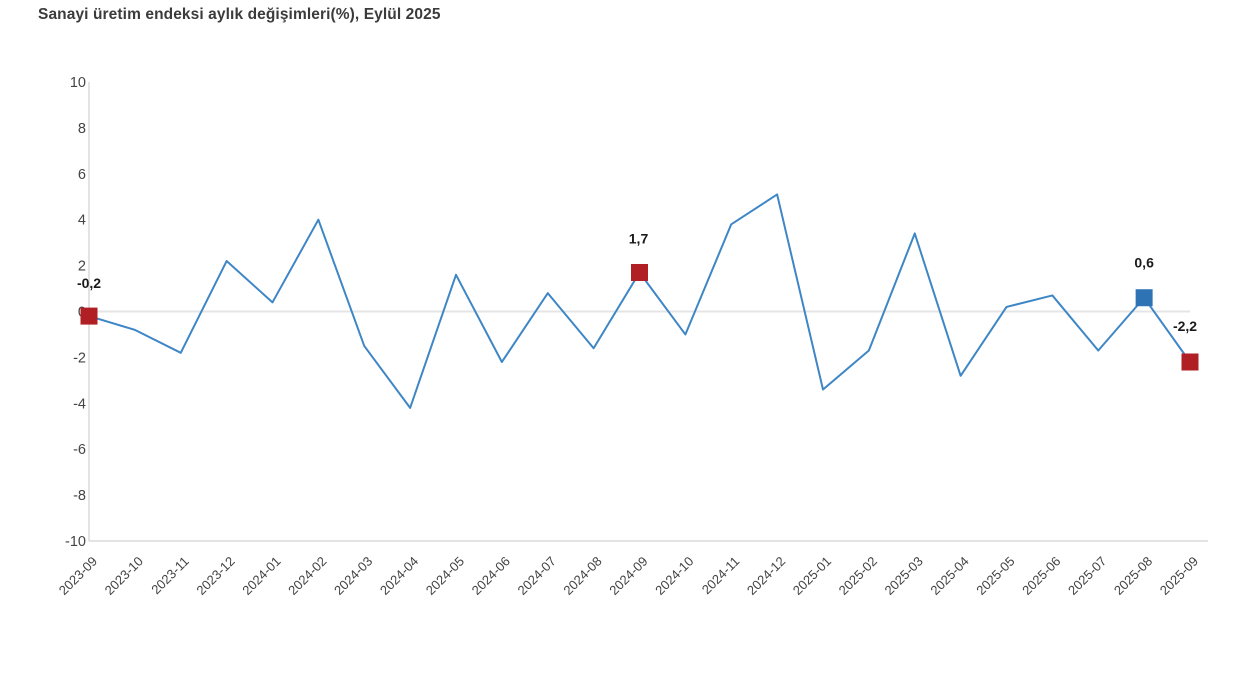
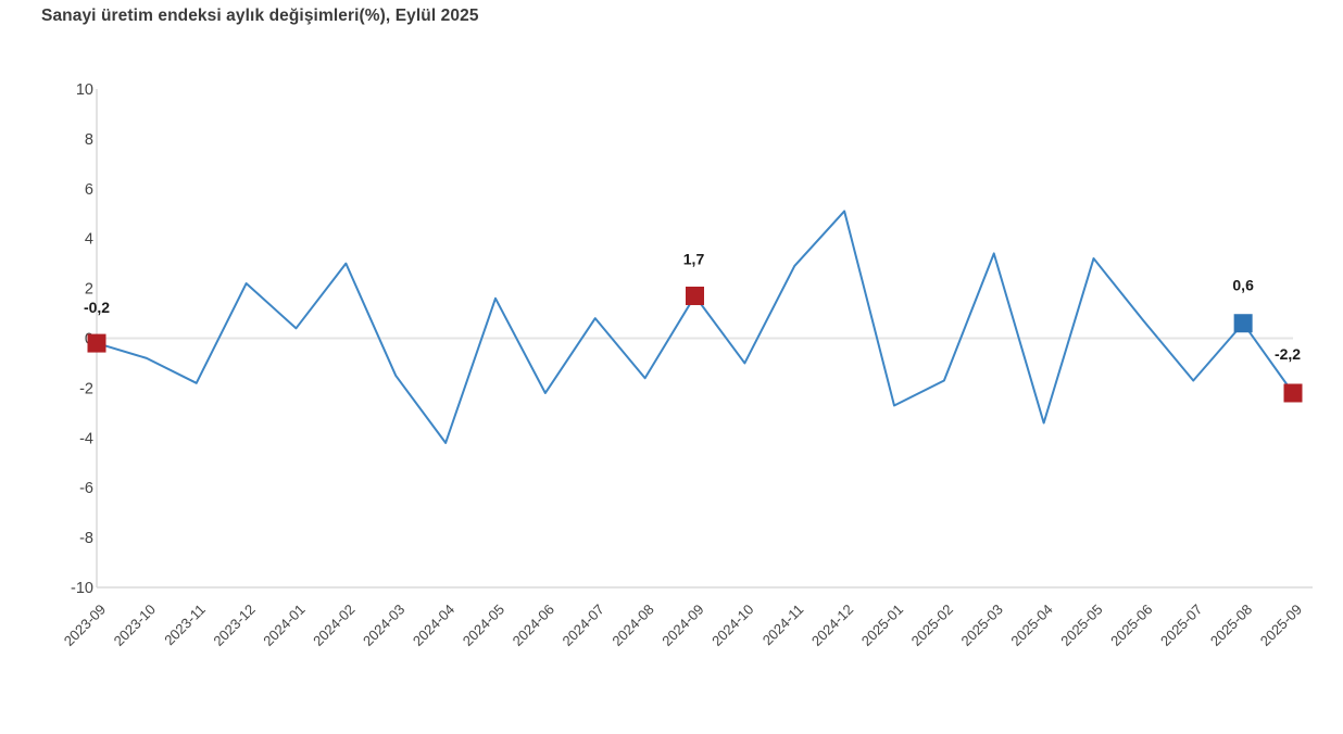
2024-02: 4.0 -> 3.0
2024-11: 3.8 -> 2.9
2025-01: -3.4 -> -2.7
2025-04: -2.8 -> -3.4
2025-05: 0.2 -> 3.2
